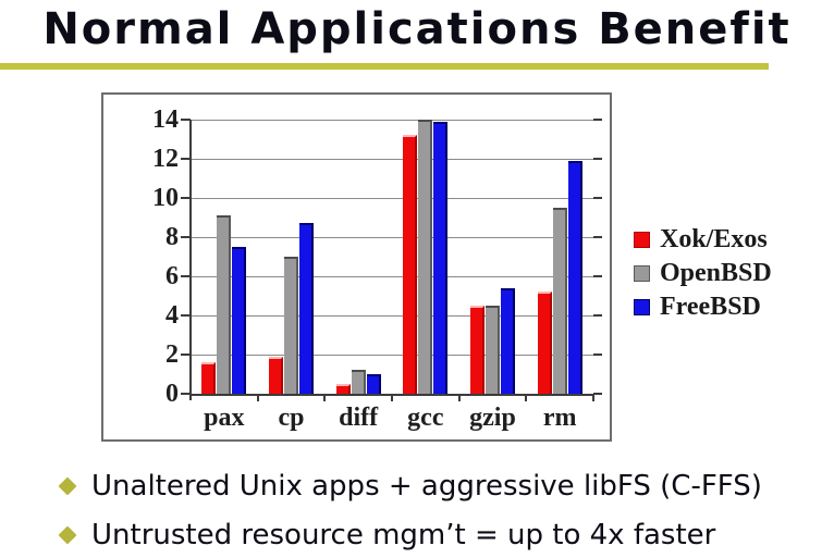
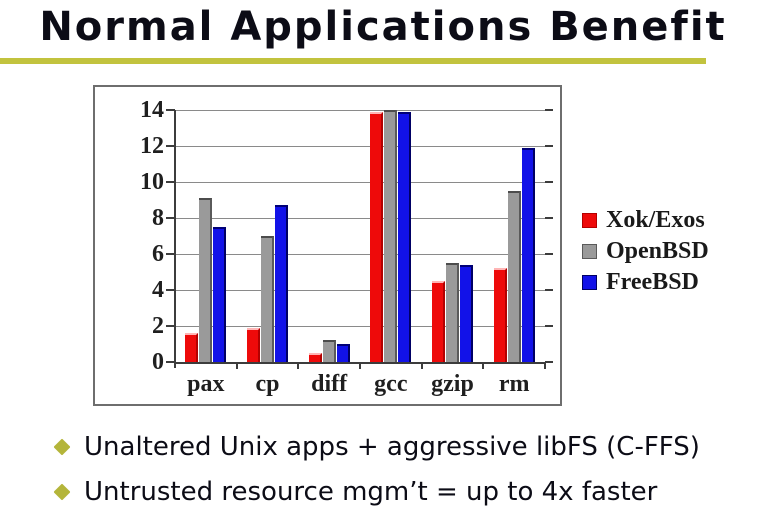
Xok/Exos/gcc: 13.2 -> 13.9
OpenBSD/gzip: 4.5 -> 5.5
